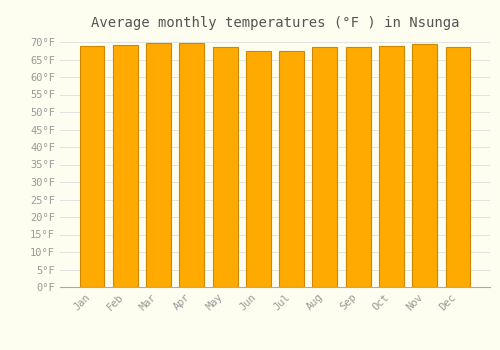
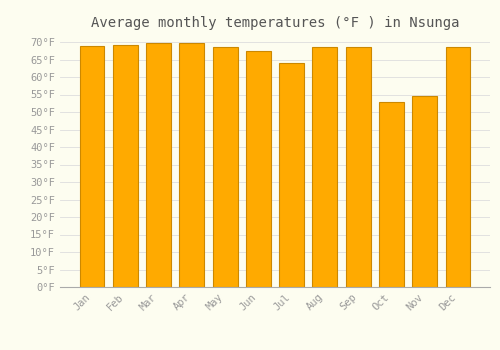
Jul: 67.3°F -> 64.0°F
Oct: 68.9°F -> 53.0°F
Nov: 69.3°F -> 54.5°F
